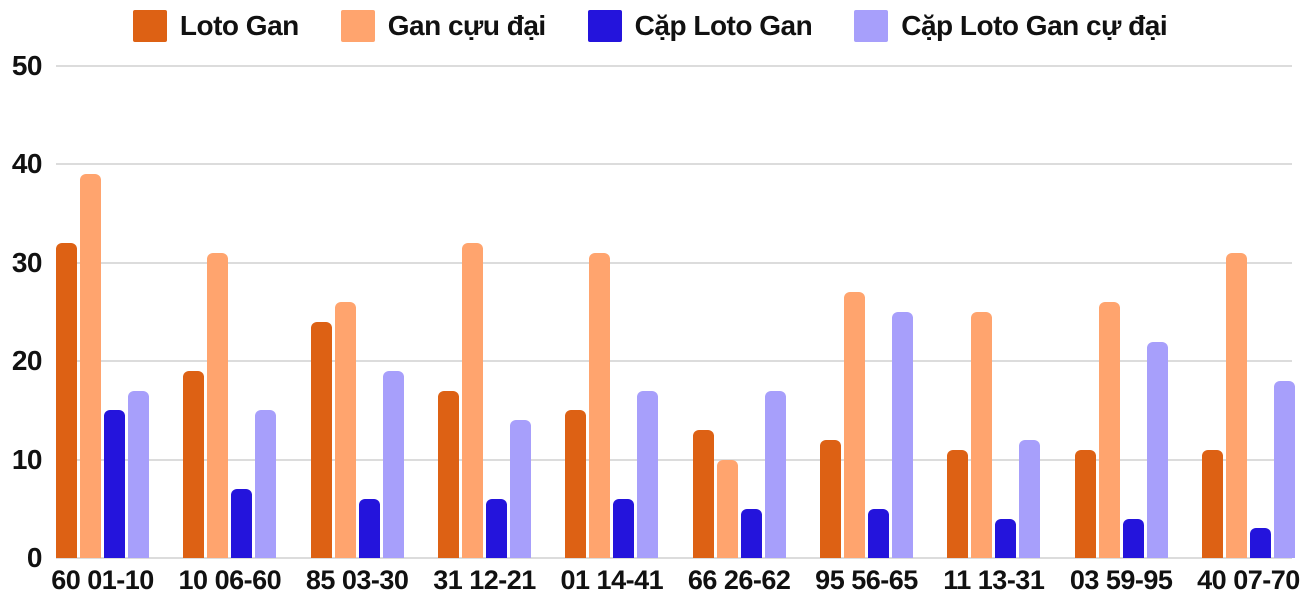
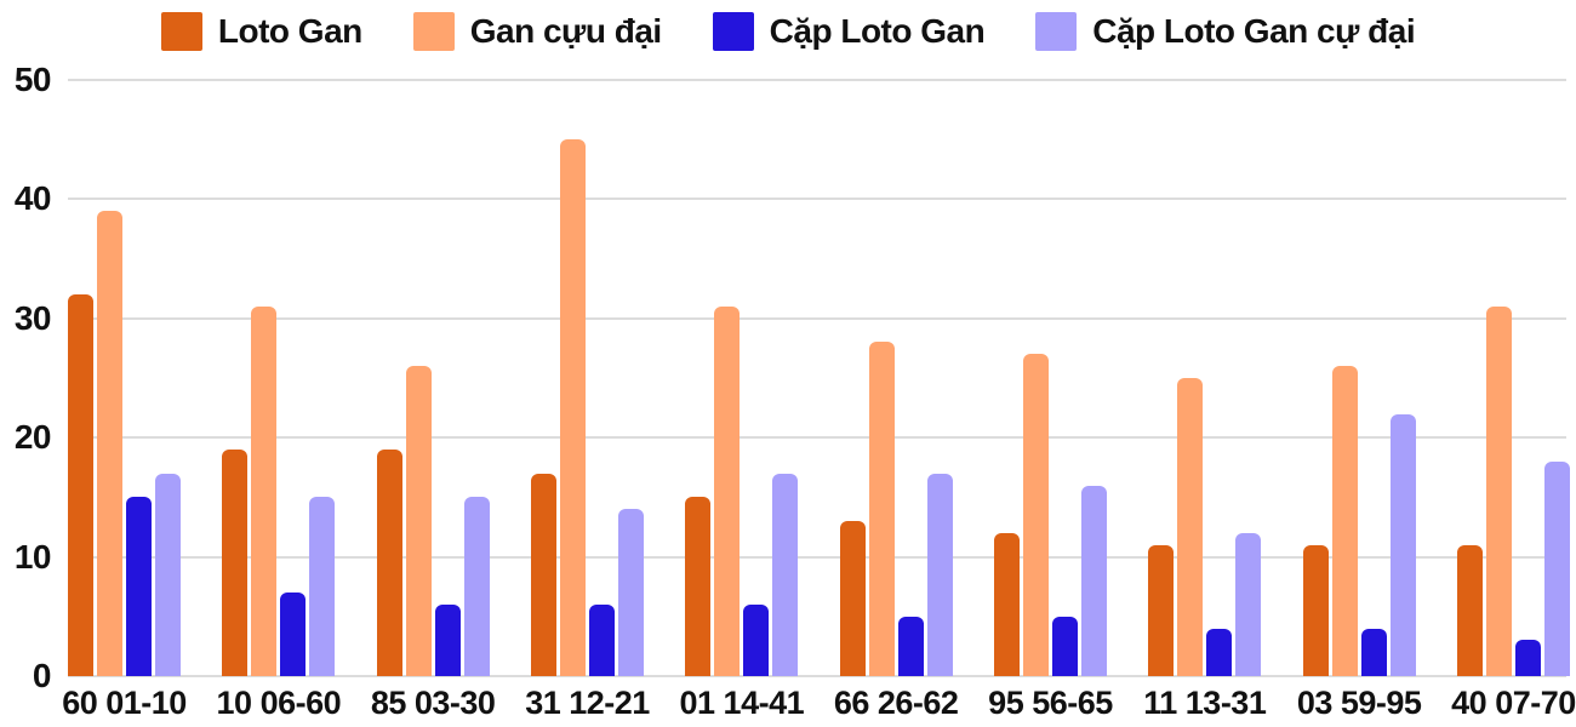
Loto Gan/85 03-30: 24 -> 19
Cặp Loto Gan cự đại/85 03-30: 19 -> 15
Gan cựu đại/31 12-21: 32 -> 45
Gan cựu đại/66 26-62: 10 -> 28
Cặp Loto Gan cự đại/95 56-65: 25 -> 16
